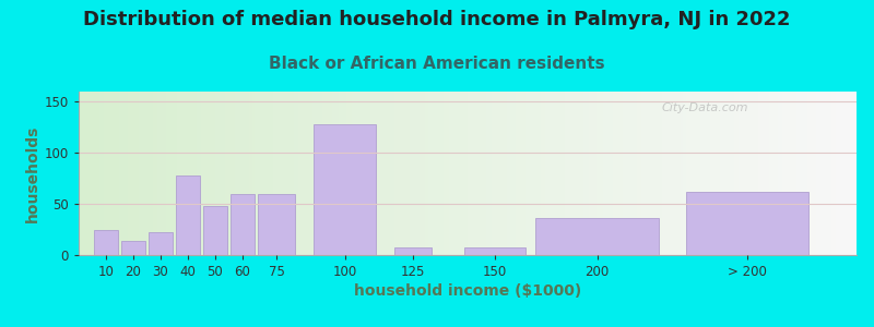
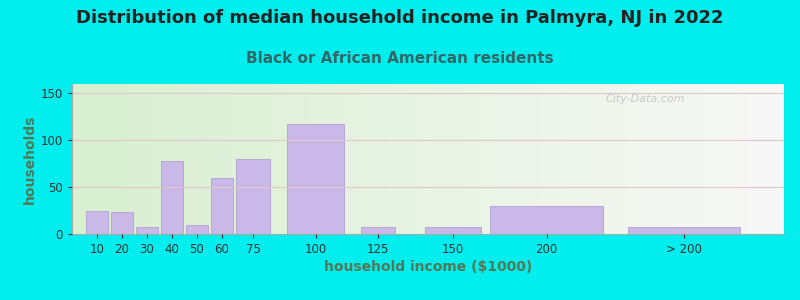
20: 14 -> 23
30: 22 -> 8
50: 48 -> 10
75: 60 -> 80
100: 128 -> 117
200: 36 -> 30
> 200: 62 -> 8
